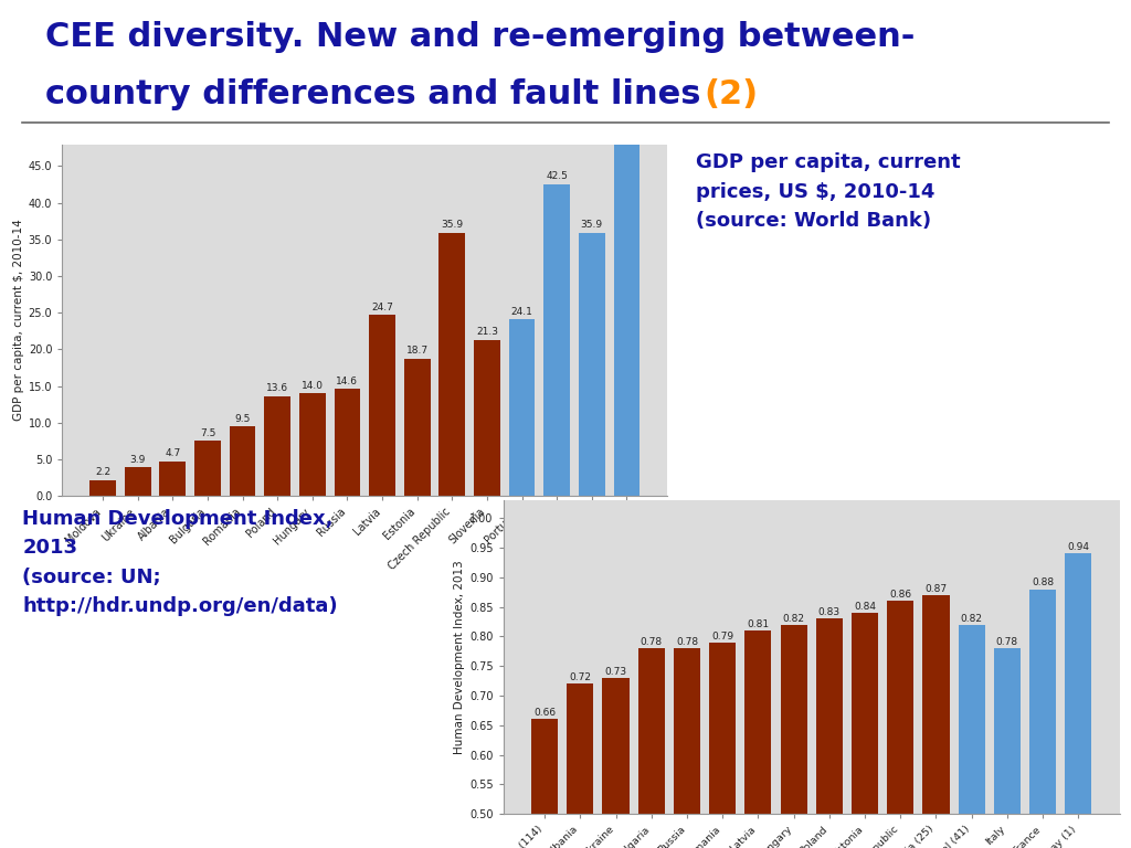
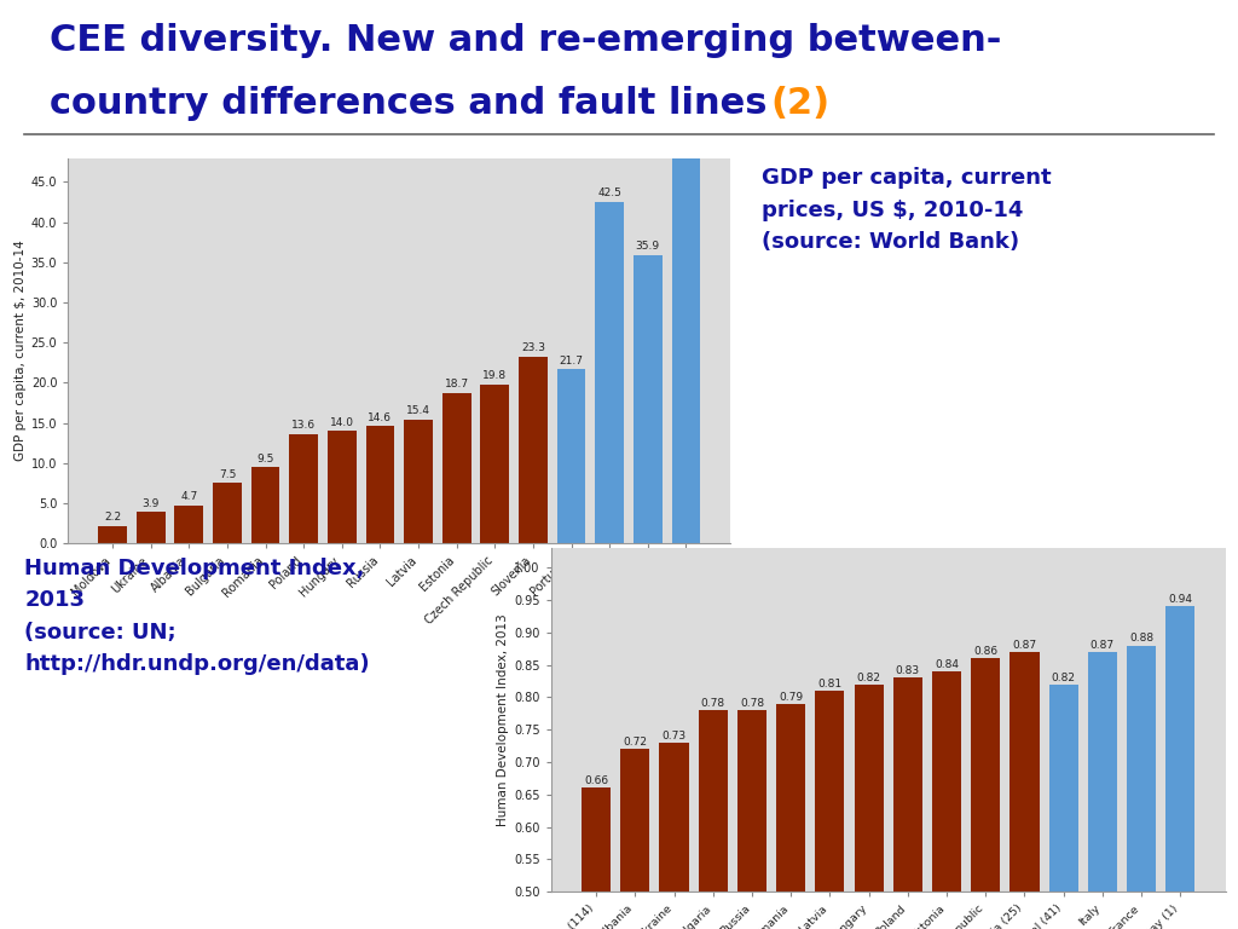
Latvia: 24.7 -> 15.4
Czech Republic: 35.9 -> 19.8
Slovenia: 21.3 -> 23.3
Portugal: 24.1 -> 21.7
Italy: 0.78 -> 0.87
